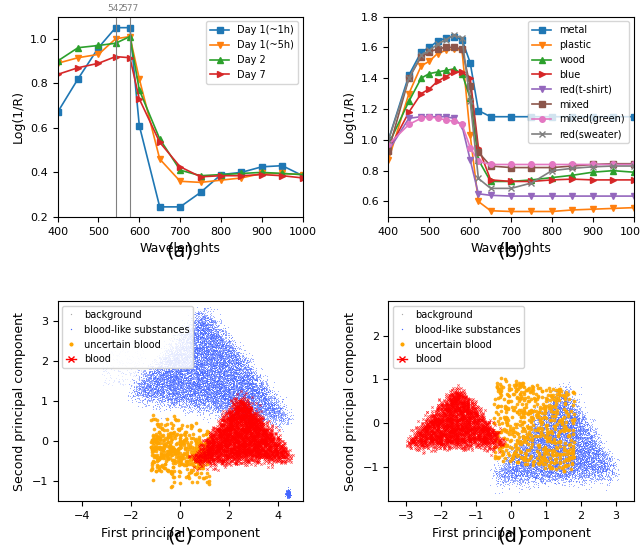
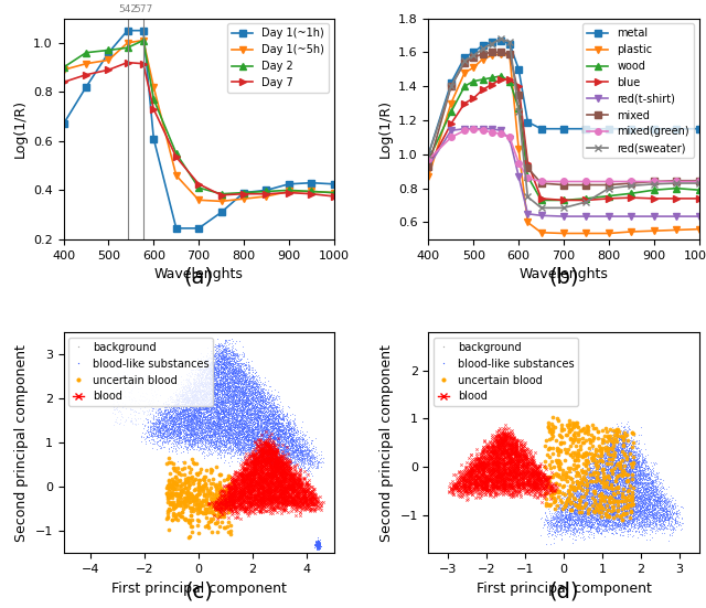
Day 1(~1h)/1000: 0.385 -> 0.425
